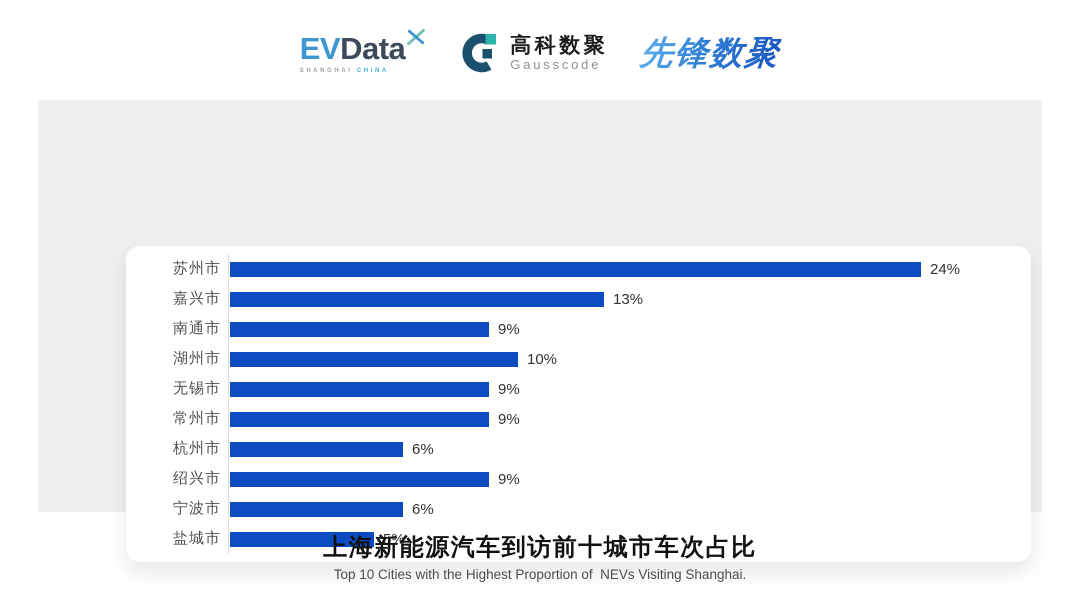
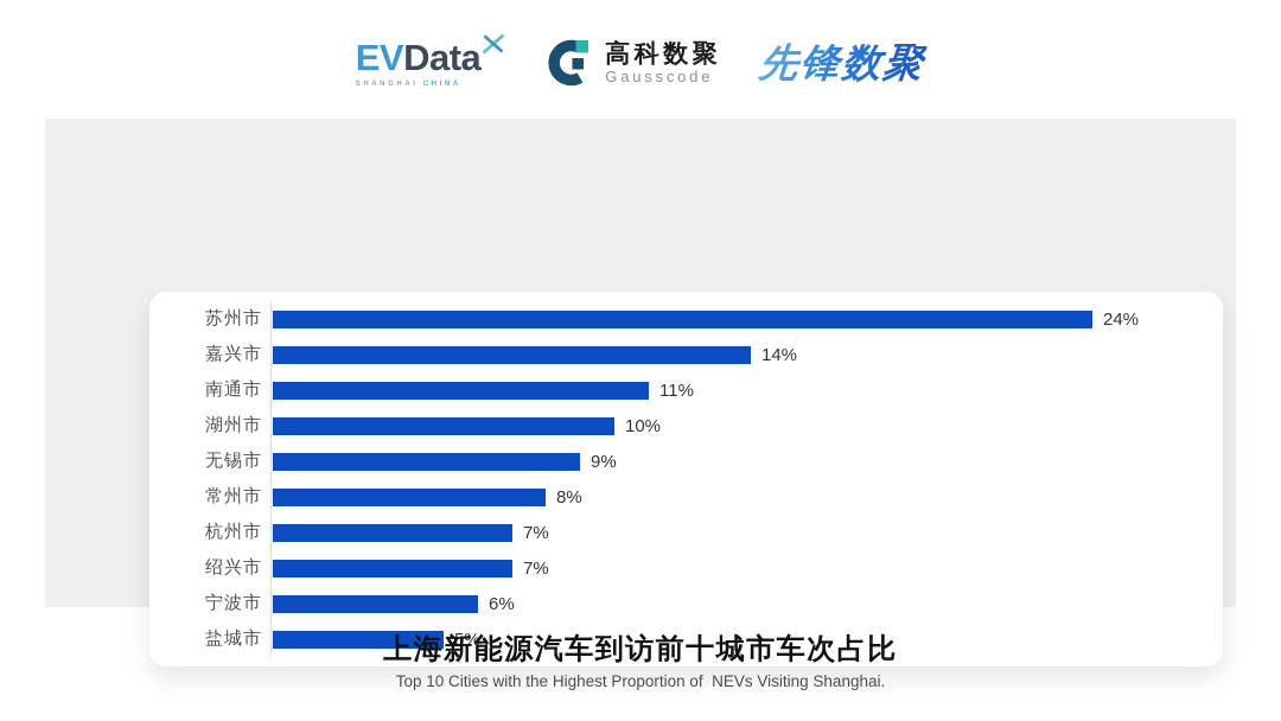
嘉兴市: 13% -> 14%
南通市: 9% -> 11%
常州市: 9% -> 8%
杭州市: 6% -> 7%
绍兴市: 9% -> 7%
